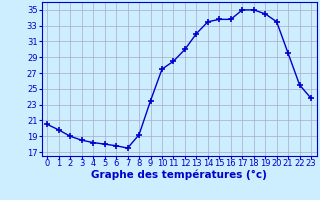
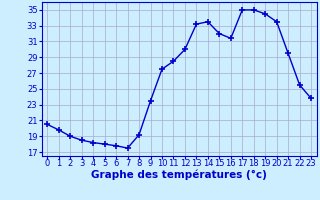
13: 32.0 -> 33.2
15: 33.8 -> 32.0
16: 33.8 -> 31.4
